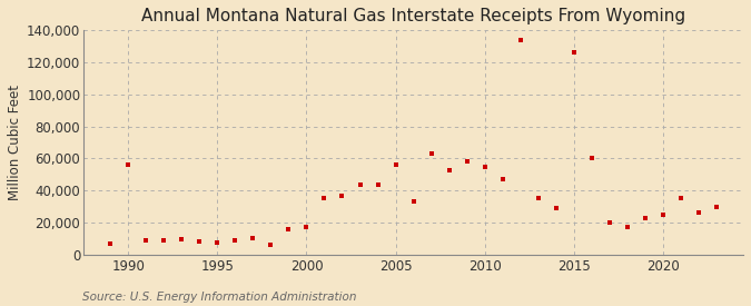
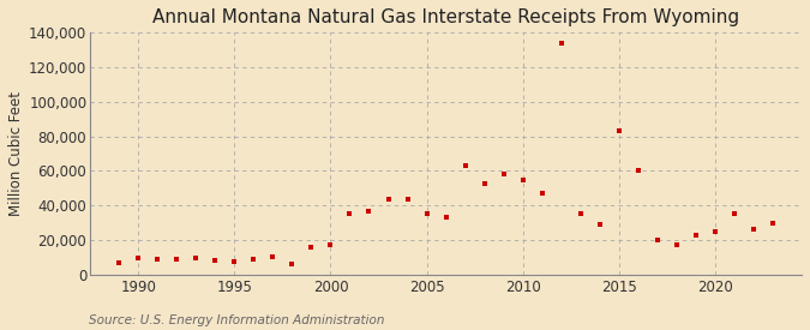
1990: 56,000 -> 10,000
2005: 56,000 -> 35,000
2015: 126,000 -> 83,000
